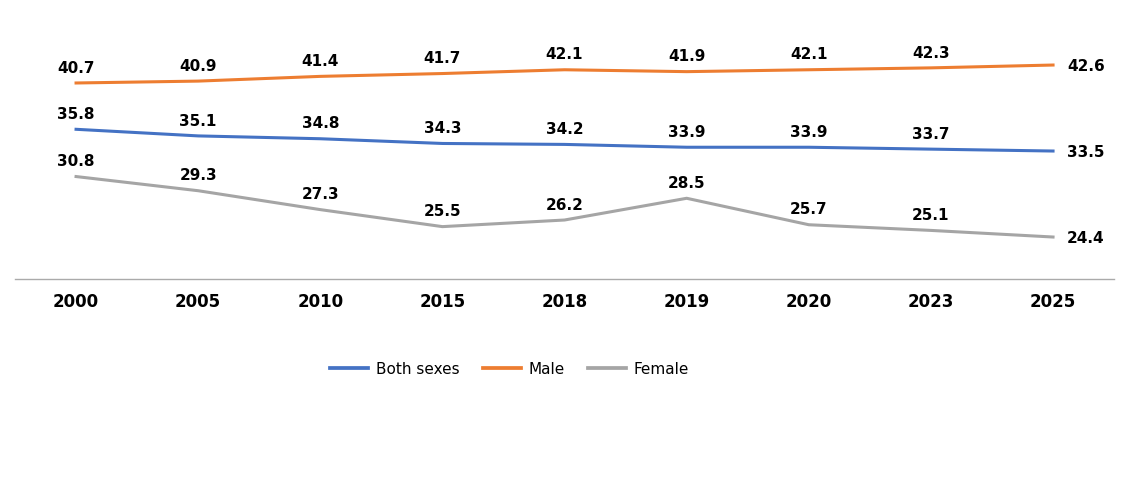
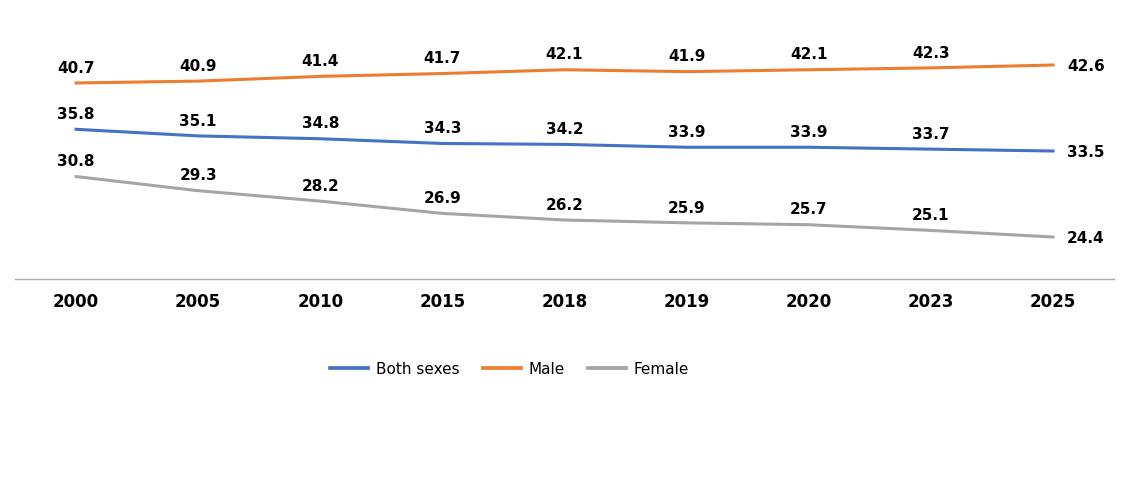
Female/2010: 27.3 -> 28.2
Female/2015: 25.5 -> 26.9
Female/2019: 28.5 -> 25.9
